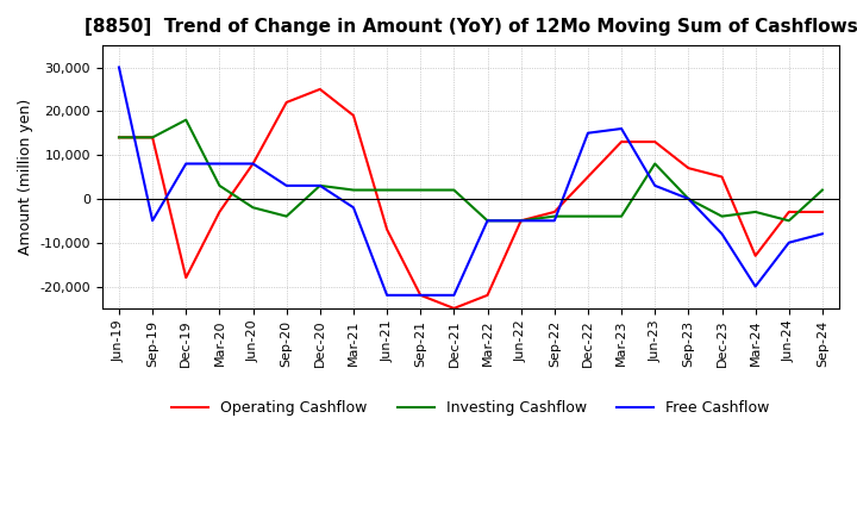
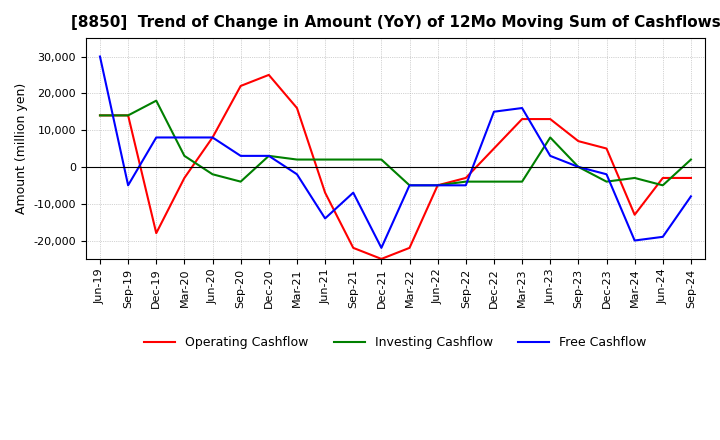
Operating Cashflow/Mar-21: 19,000 -> 16,000
Free Cashflow/Jun-21: -22,000 -> -14,000
Free Cashflow/Sep-21: -22,000 -> -7,000
Free Cashflow/Dec-23: -8,000 -> -2,000
Free Cashflow/Jun-24: -10,000 -> -19,000
